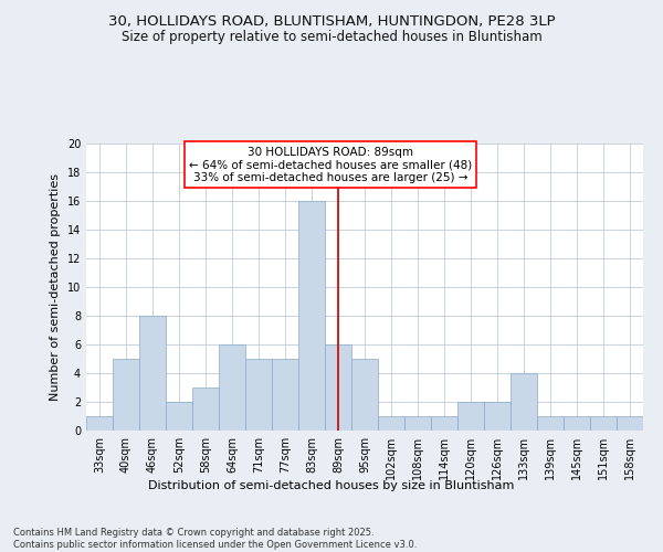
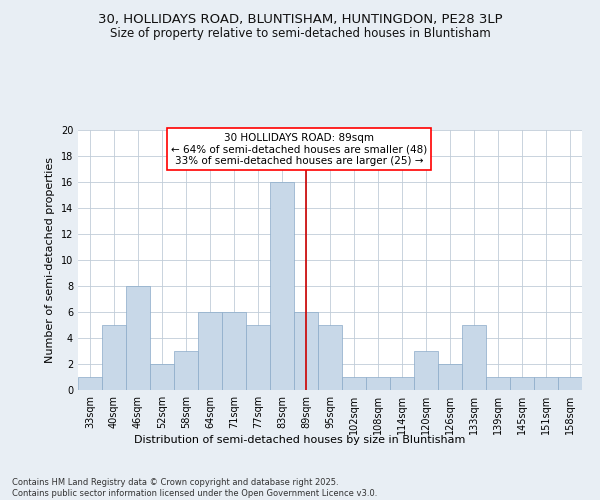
71sqm: 5 -> 6
120sqm: 2 -> 3
133sqm: 4 -> 5
